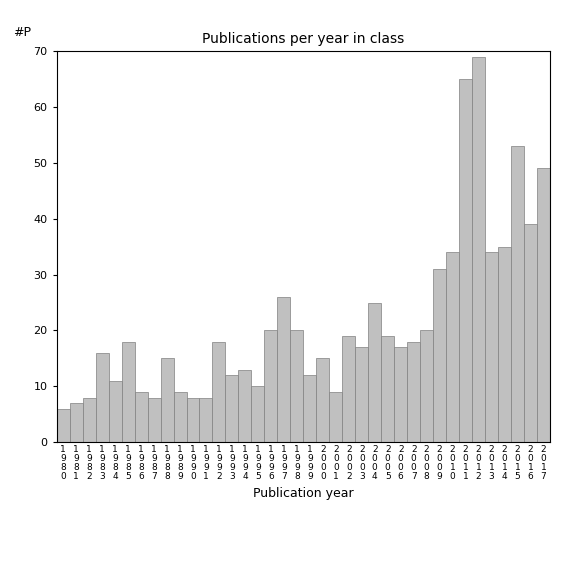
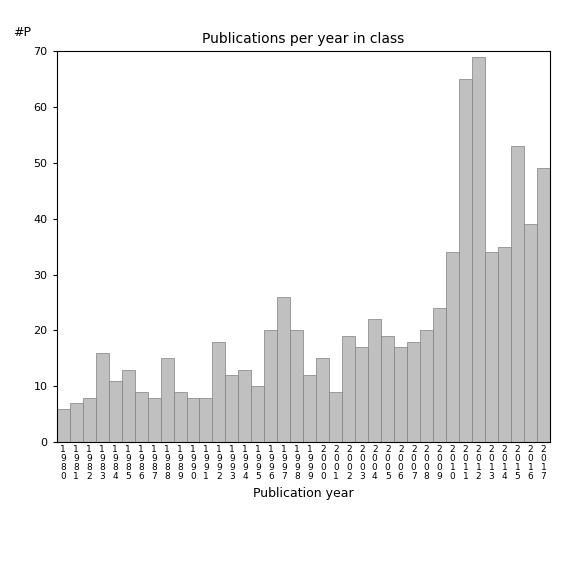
1 9 8 5: 18 -> 13
2 0 0 4: 25 -> 22
2 0 0 9: 31 -> 24
